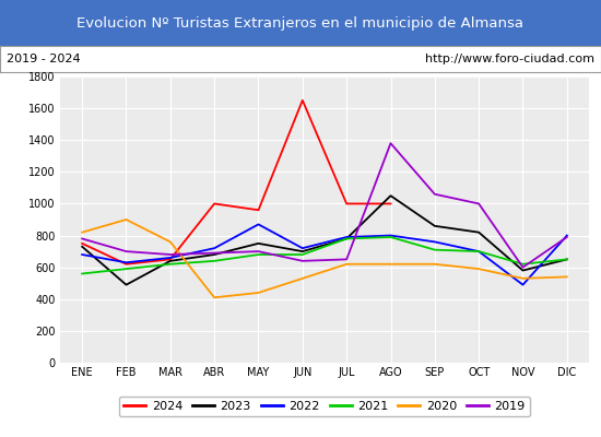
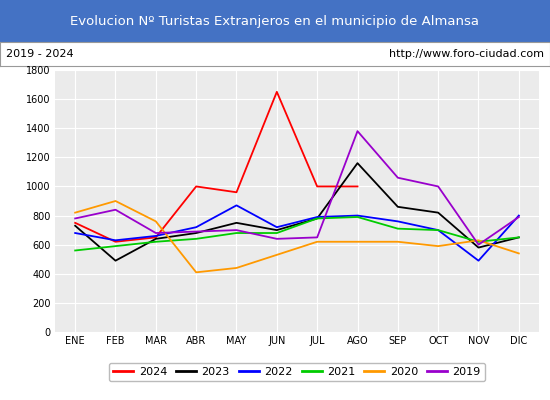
2019/FEB: 700 -> 840
2023/AGO: 1050 -> 1160
2020/NOV: 530 -> 630
